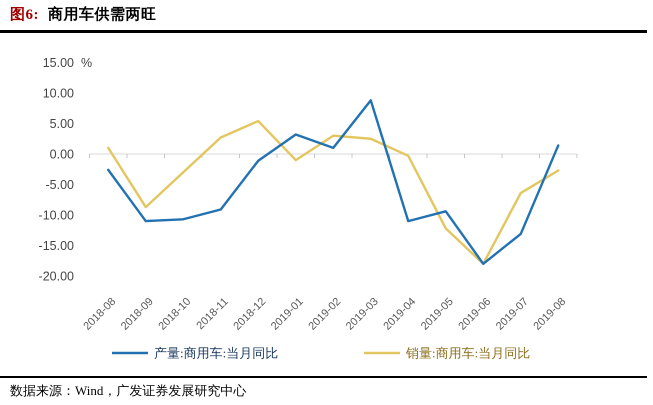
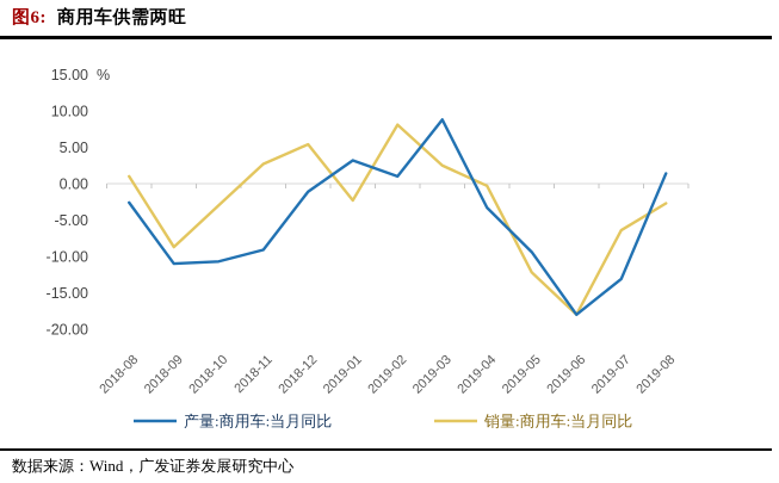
销量:商用车:当月同比/2019-01: -1 -> -2
销量:商用车:当月同比/2019-02: 3 -> 8
产量:商用车:当月同比/2019-04: -11 -> -3
